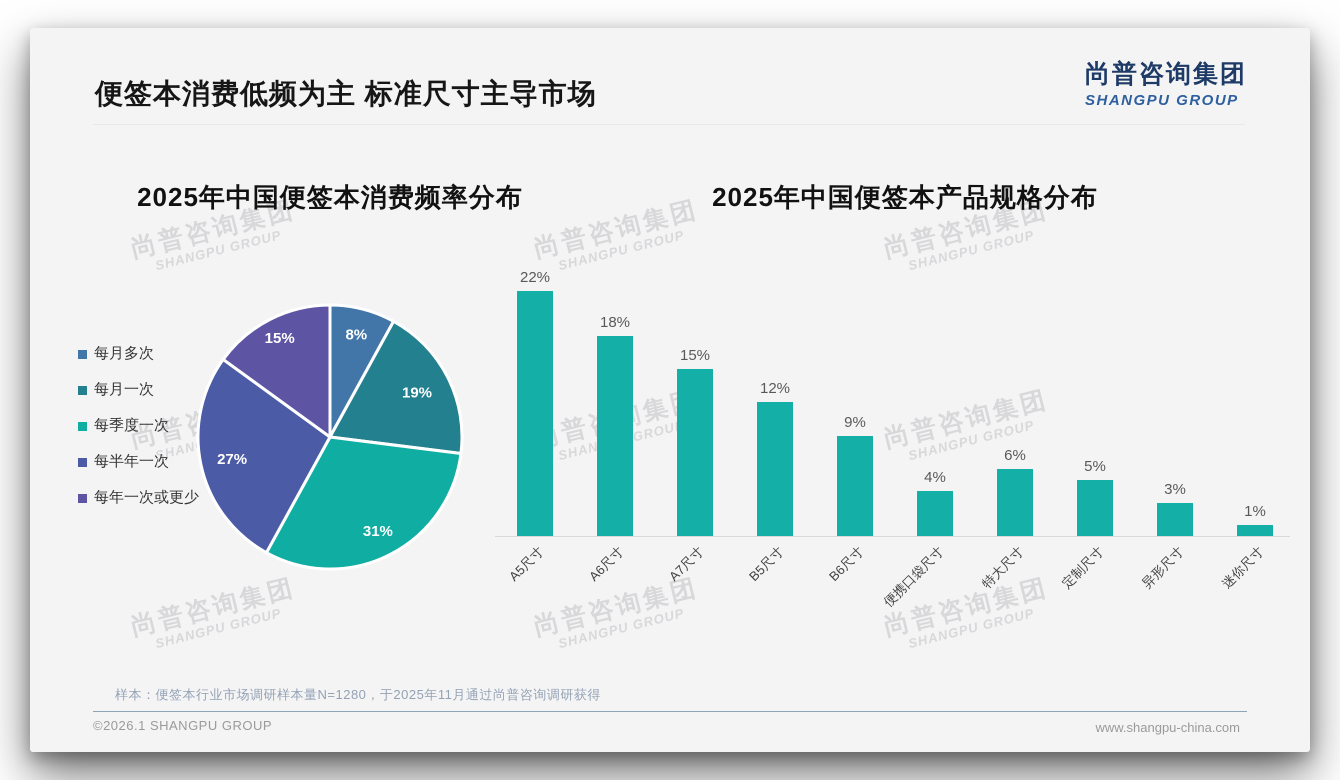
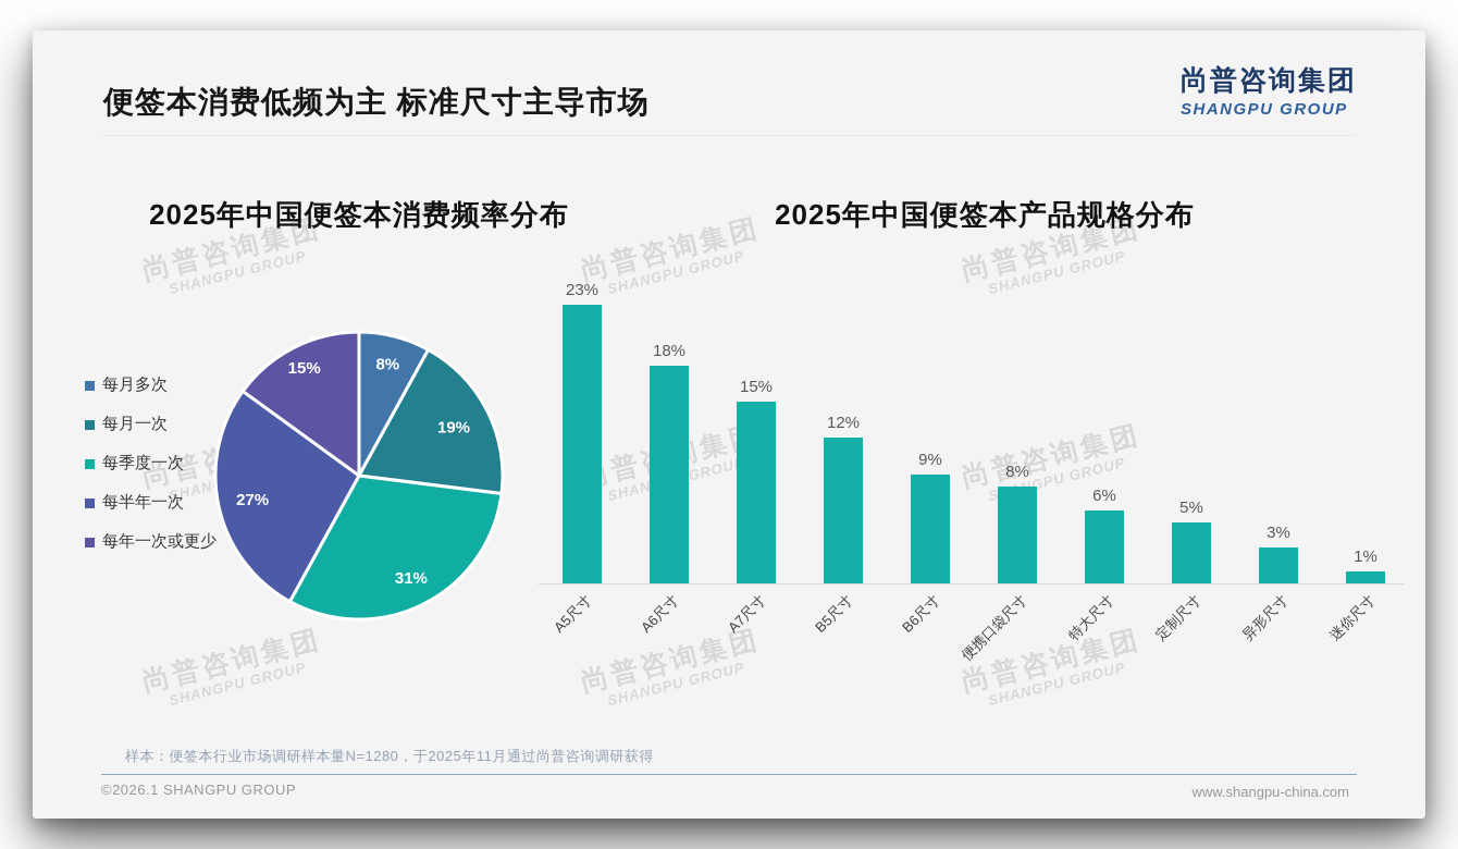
2025年中国便签本产品规格分布/A5尺寸: 22% -> 23%
2025年中国便签本产品规格分布/便携口袋尺寸: 4% -> 8%
